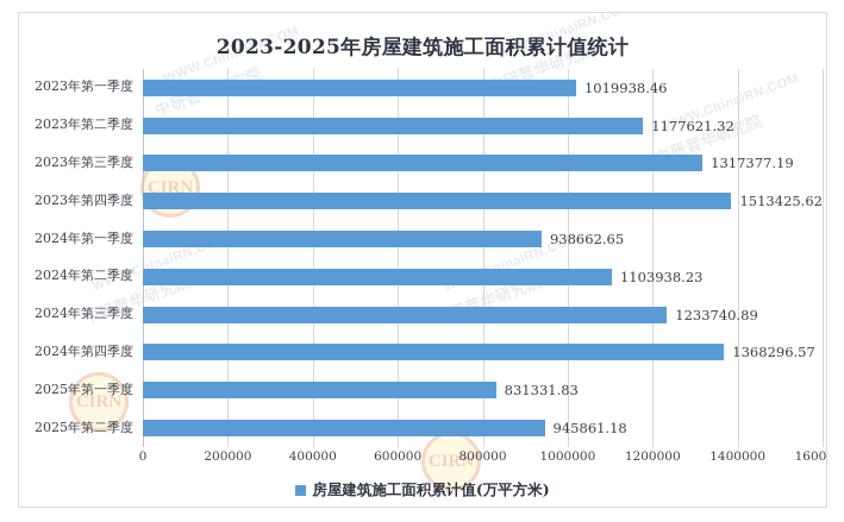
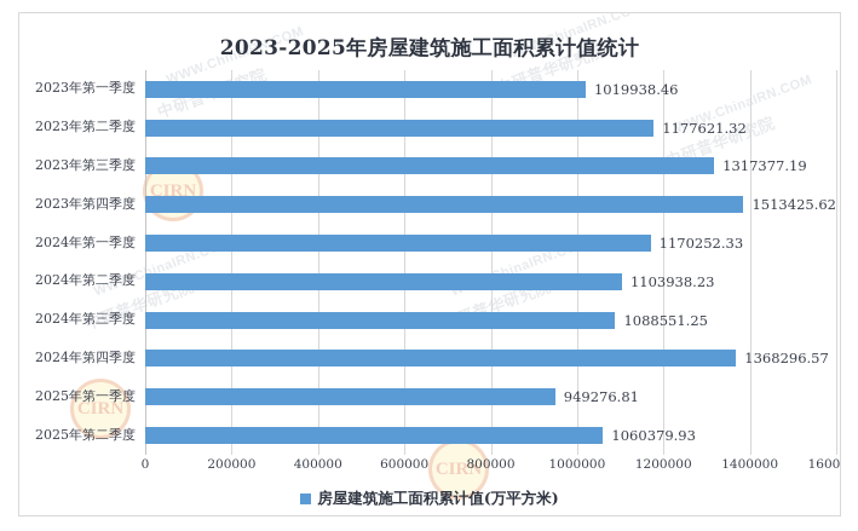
2024年第一季度: 938662.65 -> 1170252.33
2024年第三季度: 1233740.89 -> 1088551.25
2025年第一季度: 831331.83 -> 949276.81
2025年第二季度: 945861.18 -> 1060379.93
